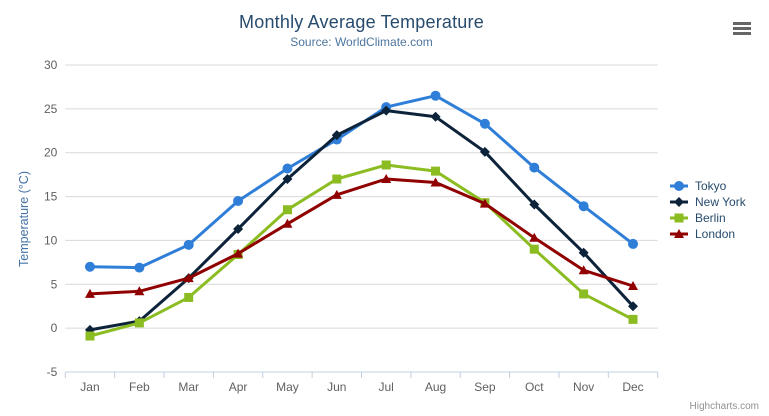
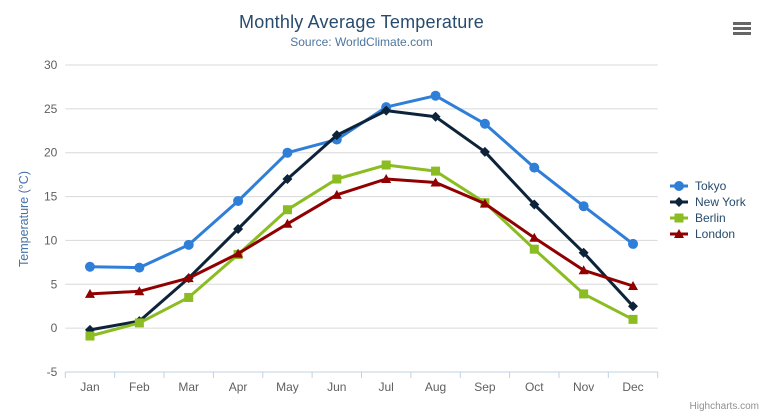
Tokyo/May: 18 -> 20
